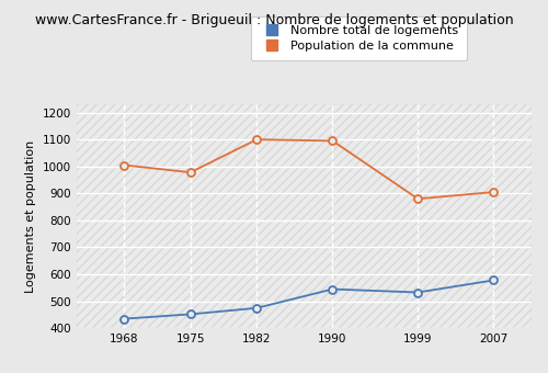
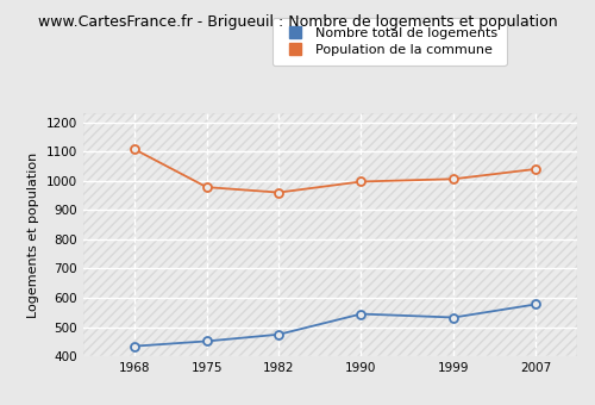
Population de la commune/1968: 1005 -> 1107
Population de la commune/1982: 1100 -> 960
Population de la commune/1990: 1095 -> 997
Population de la commune/1999: 880 -> 1006
Population de la commune/2007: 905 -> 1040
